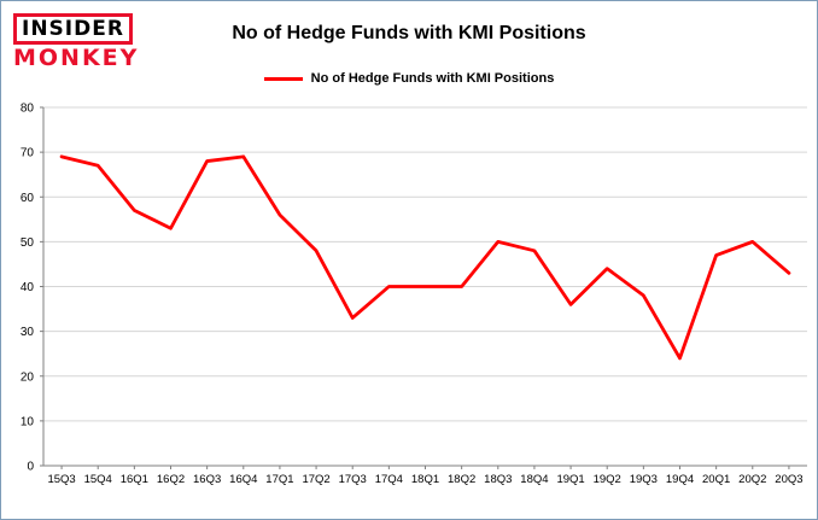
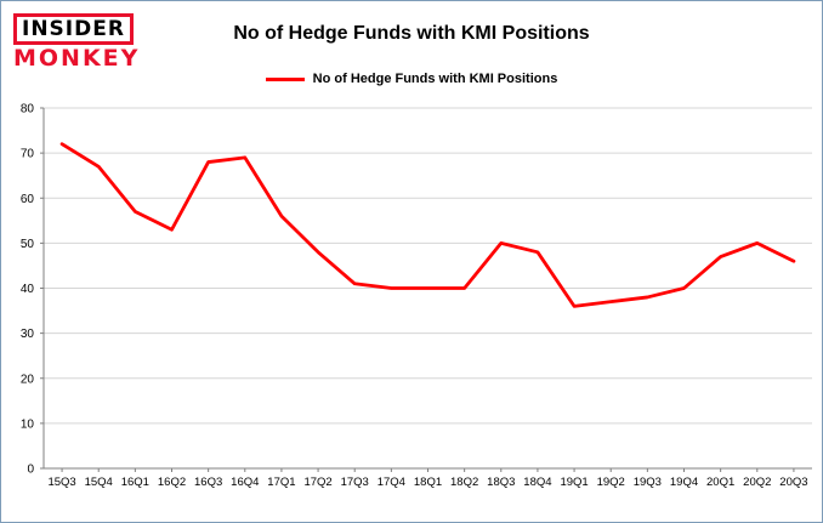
15Q3: 69 -> 72
17Q3: 33 -> 41
19Q2: 44 -> 37
19Q4: 24 -> 40
20Q3: 43 -> 46
